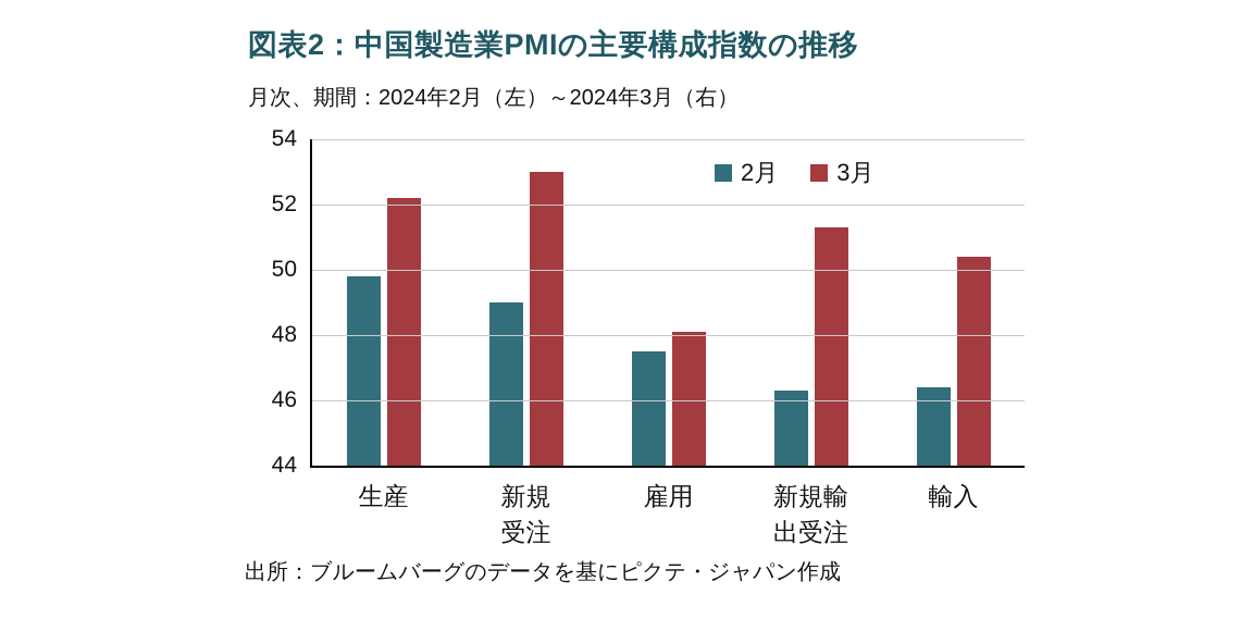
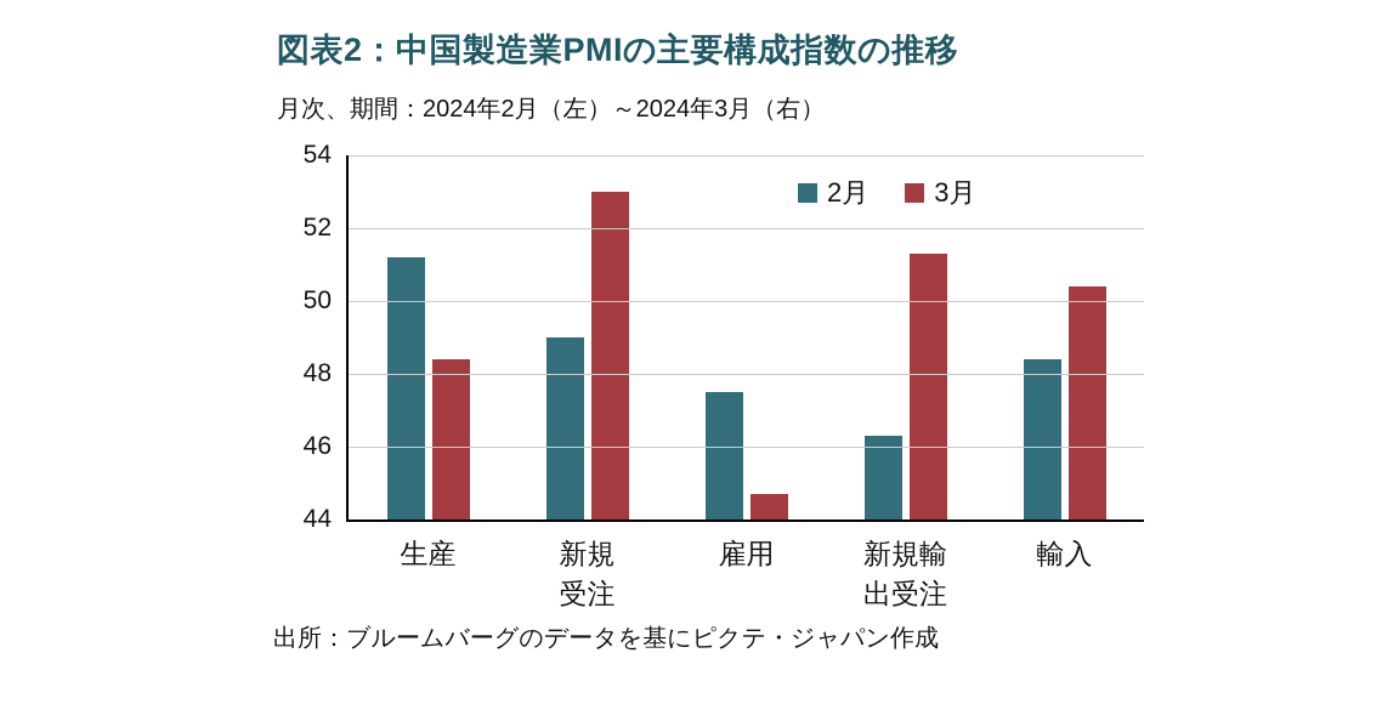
2月/生産: 49.8 -> 51.2
3月/生産: 52.2 -> 48.4
3月/雇用: 48.1 -> 44.7
2月/輸入: 46.4 -> 48.4
